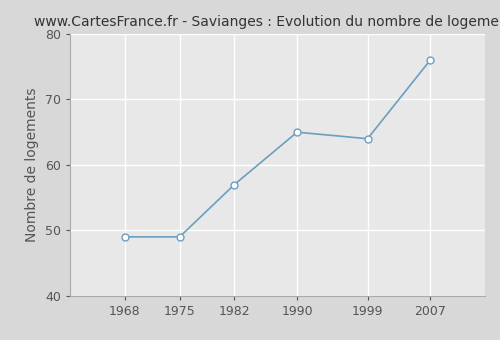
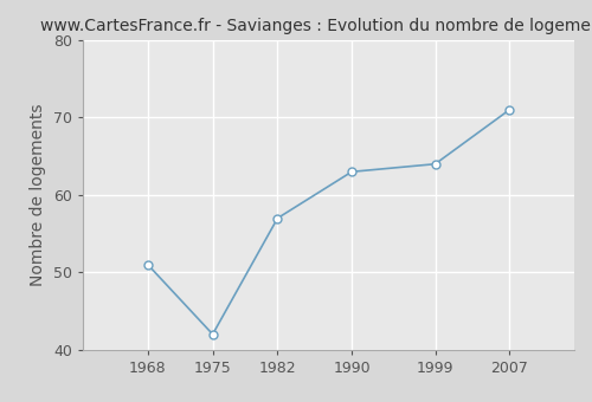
1968: 49 -> 51
1975: 49 -> 42
1990: 65 -> 63
2007: 76 -> 71
